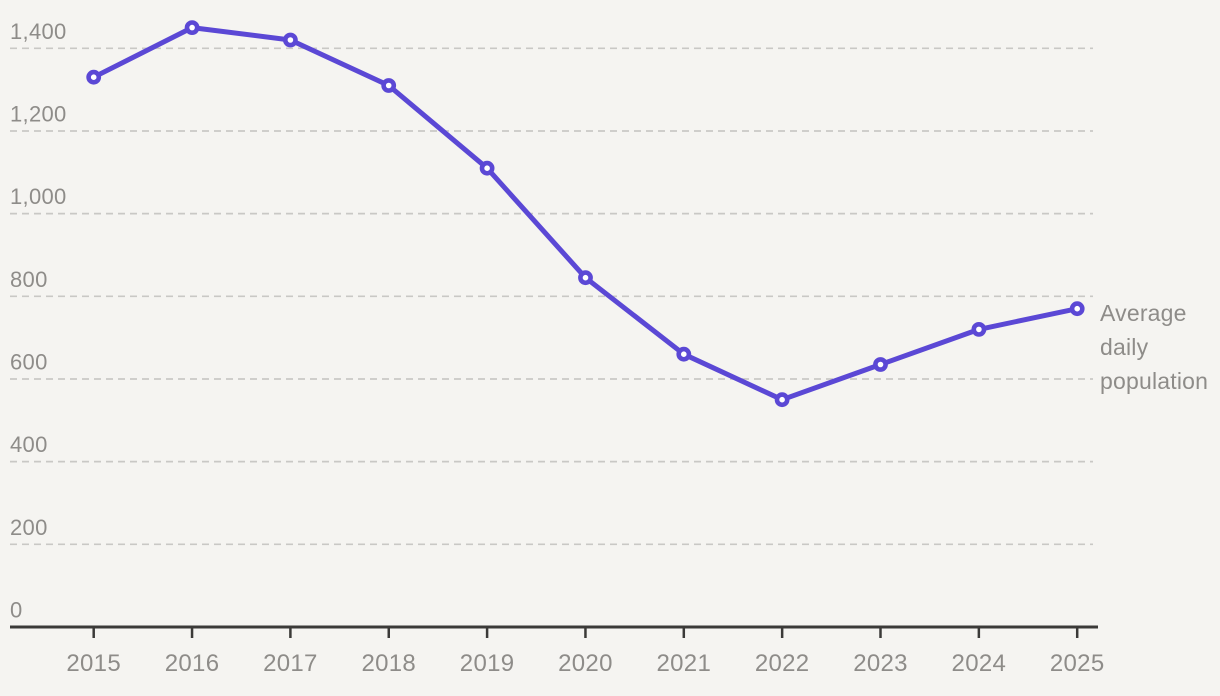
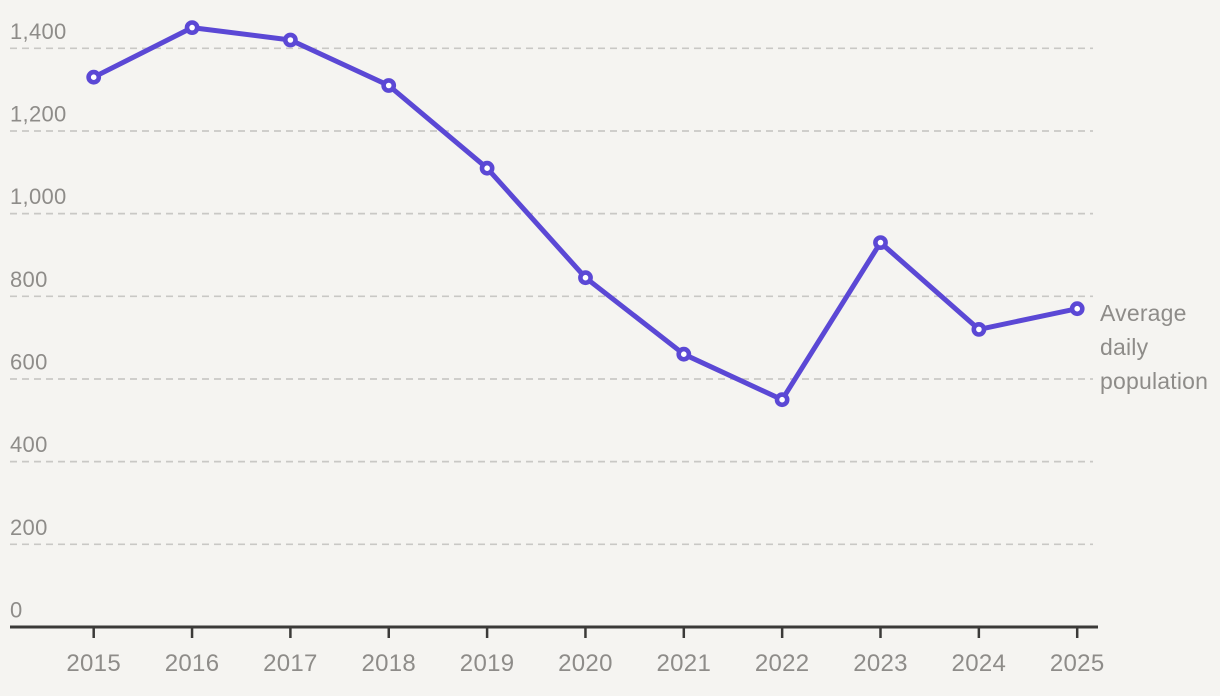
2023: 640 -> 930
